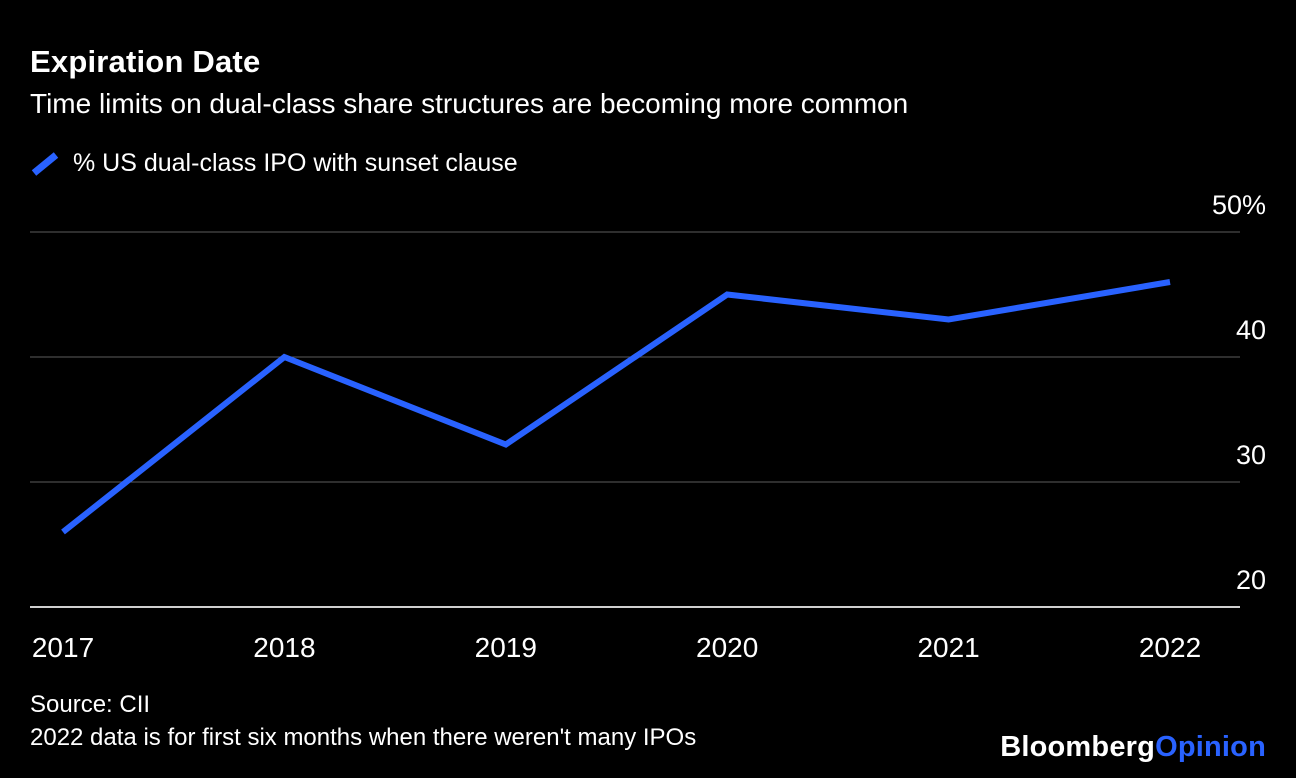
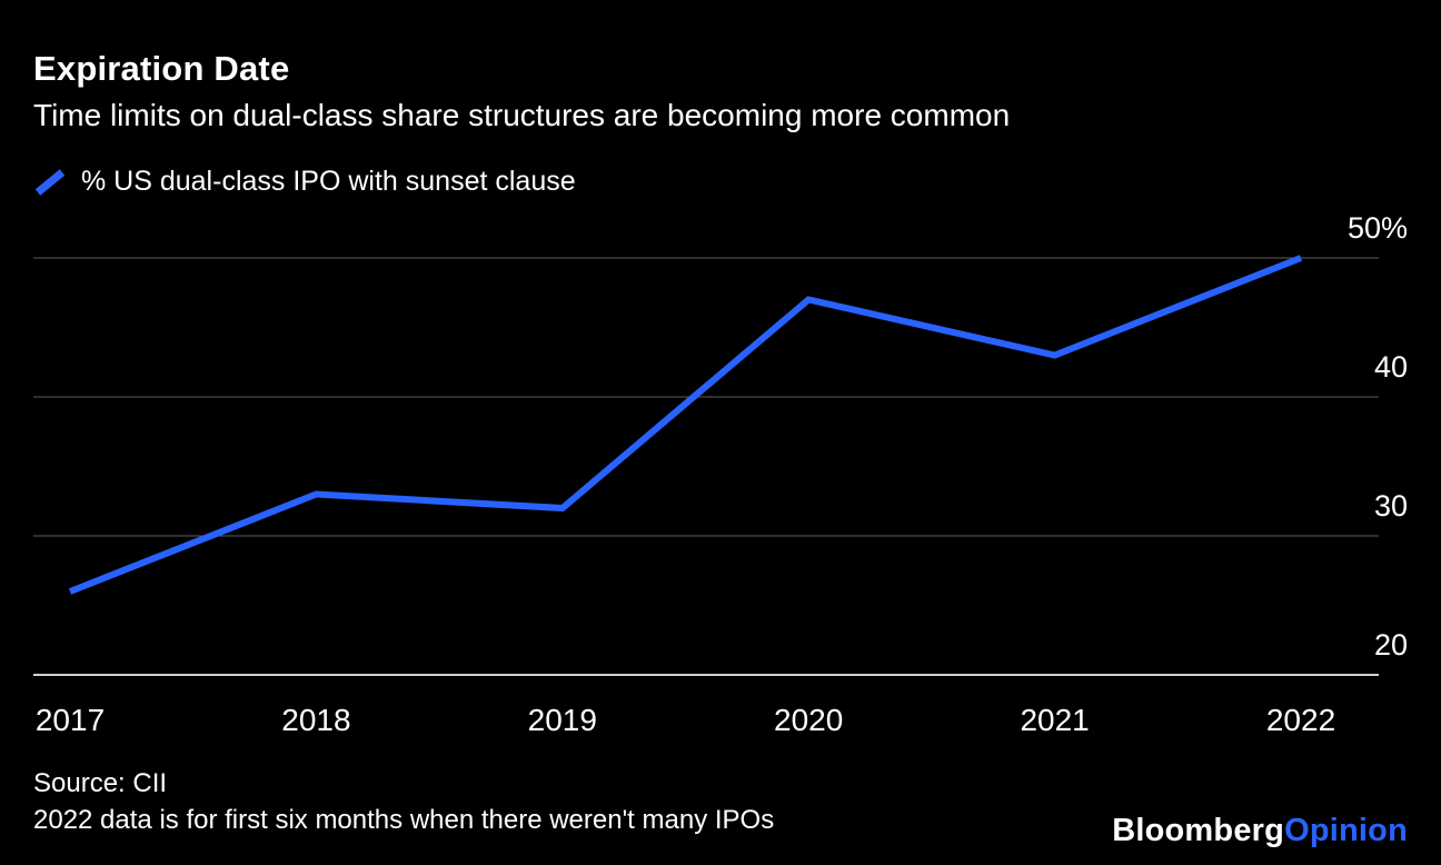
2018: 40% -> 33%
2019: 33% -> 32%
2020: 45% -> 47%
2022: 46% -> 50%
